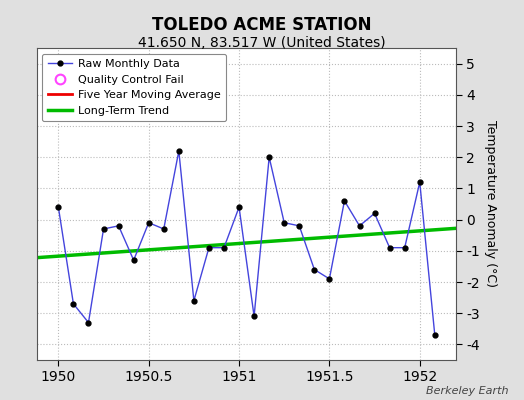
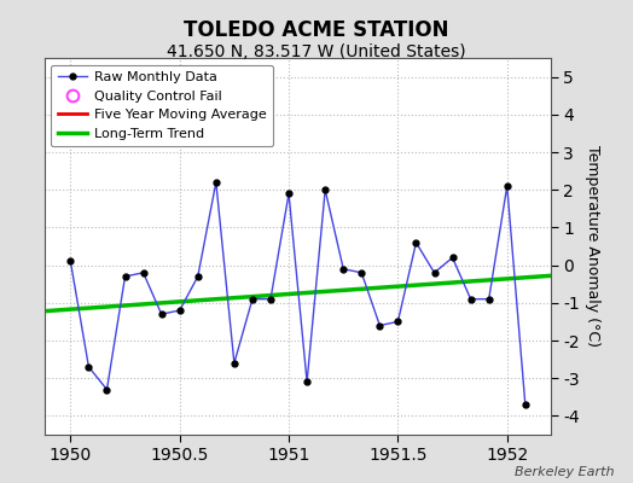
1950: 0.4 -> 0.1
1950.5: -0.1 -> -1.2
1951: 0.4 -> 1.9
1951.5: -1.9 -> -1.5
1952: 1.2 -> 2.1
